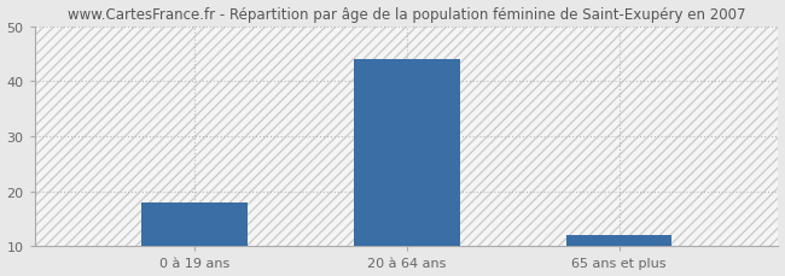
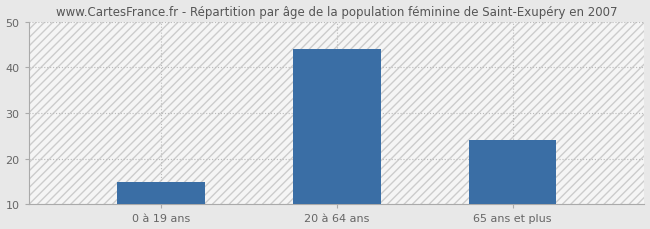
0 à 19 ans: 18 -> 15
65 ans et plus: 12 -> 24
